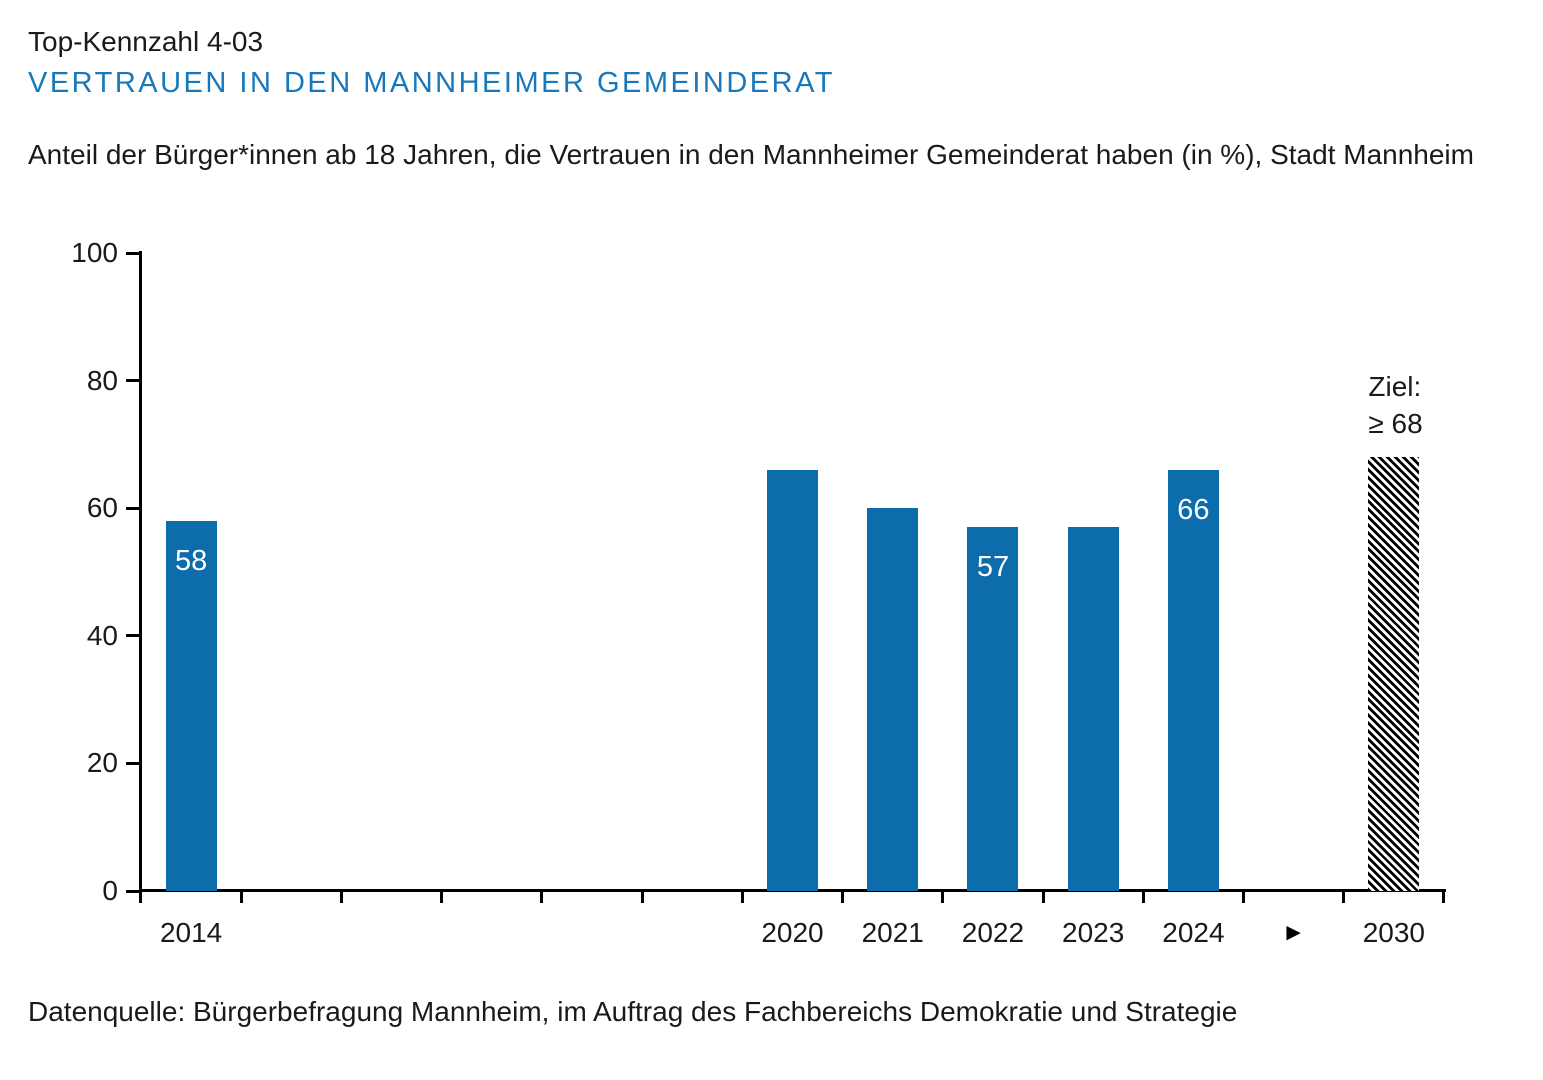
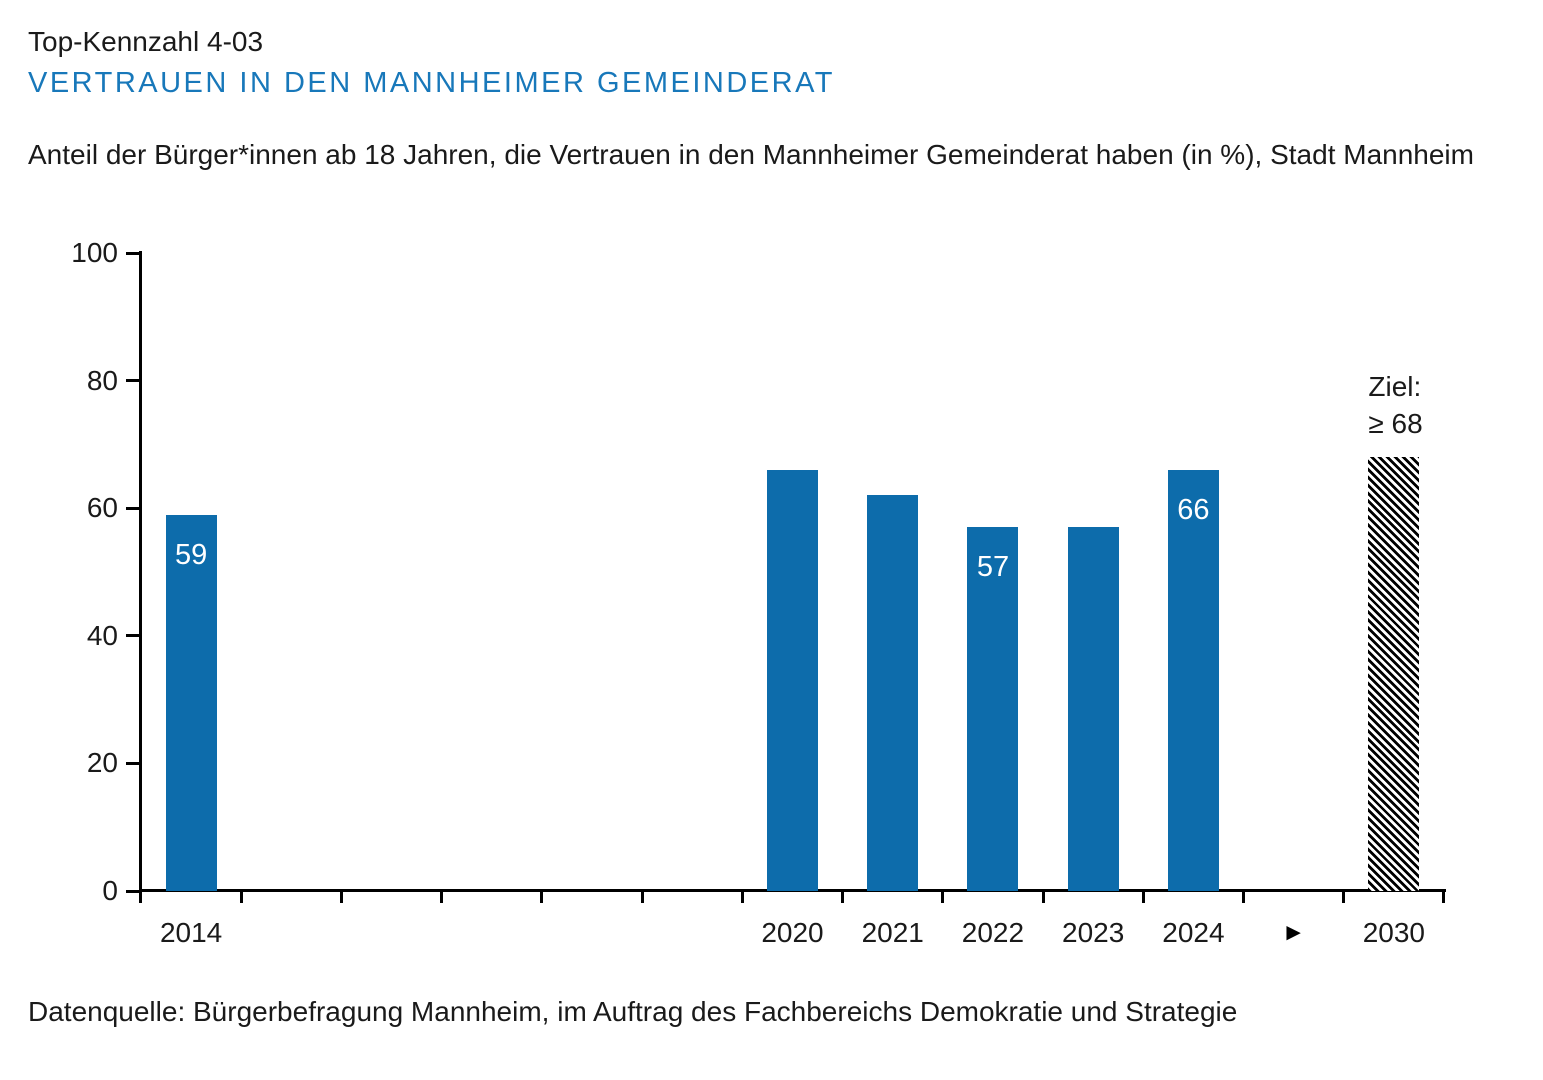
2014: 58 -> 59
2021: 60 -> 62
